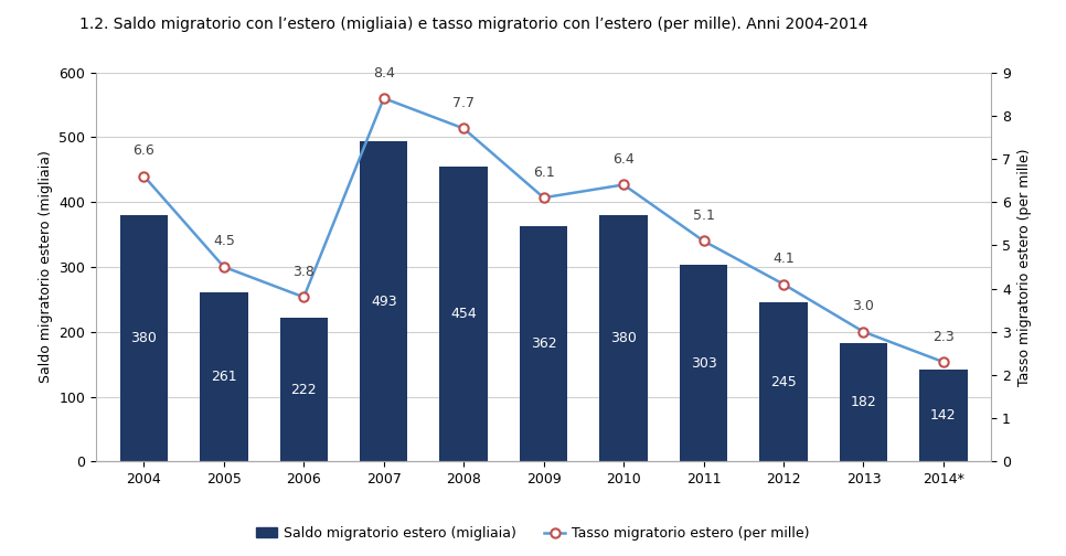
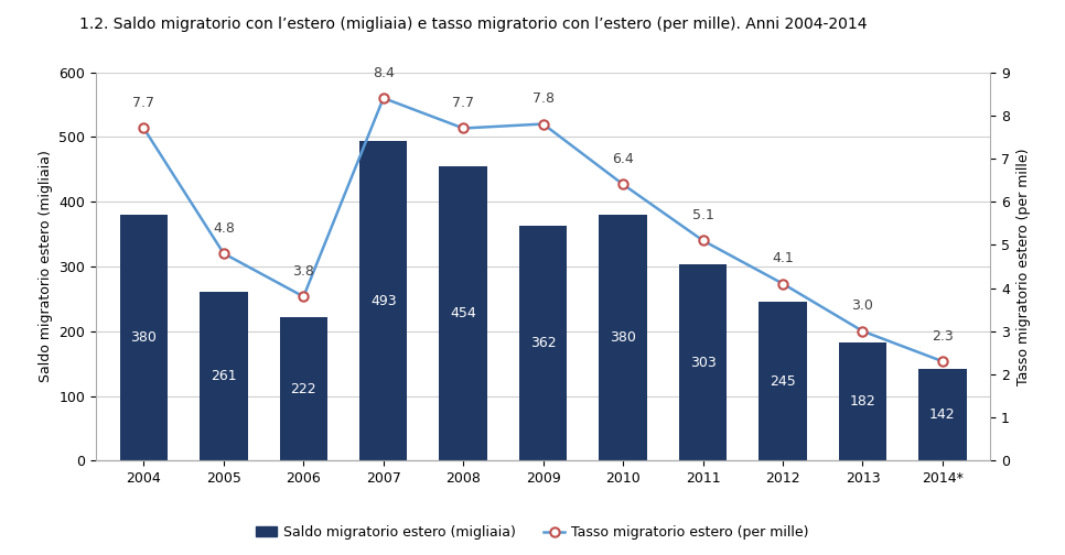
Tasso migratorio estero (per mille)/2004: 6.6 -> 7.7
Tasso migratorio estero (per mille)/2005: 4.5 -> 4.8
Tasso migratorio estero (per mille)/2009: 6.1 -> 7.8
